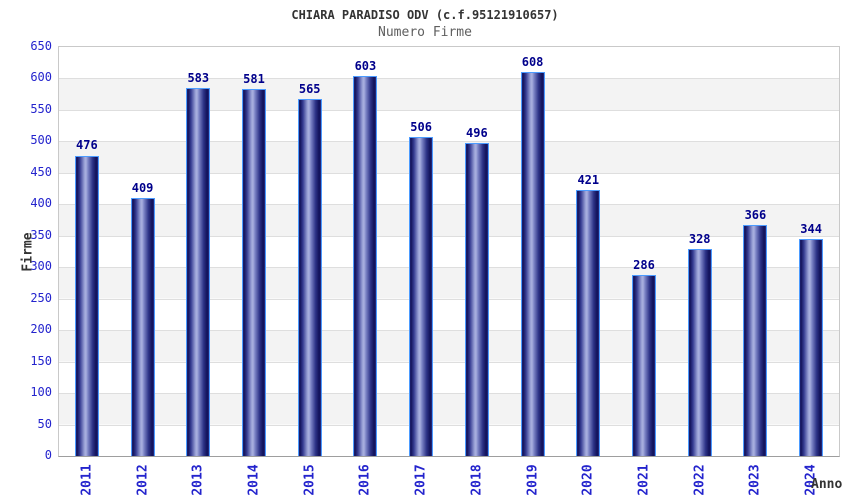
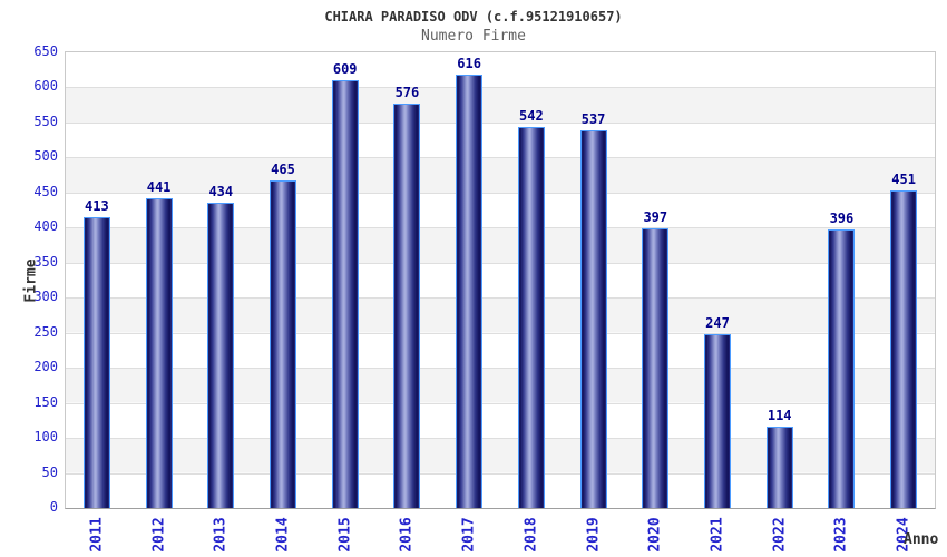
2011: 476 -> 413
2012: 409 -> 441
2013: 583 -> 434
2014: 581 -> 465
2015: 565 -> 609
2016: 603 -> 576
2017: 506 -> 616
2018: 496 -> 542
2019: 608 -> 537
2020: 421 -> 397
2021: 286 -> 247
2022: 328 -> 114
2023: 366 -> 396
2024: 344 -> 451
